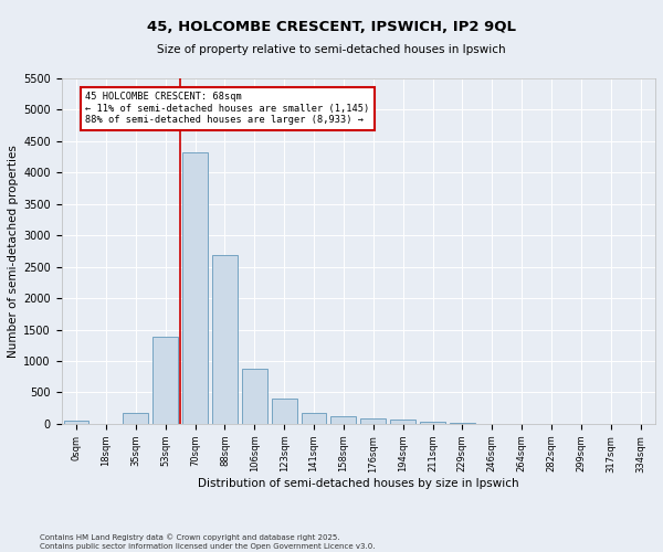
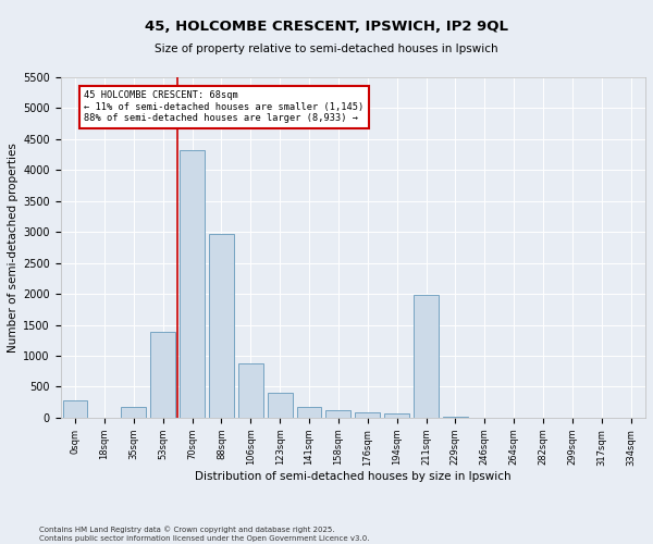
0sqm: 50 -> 280
88sqm: 2680 -> 2960
211sqm: 30 -> 1980
